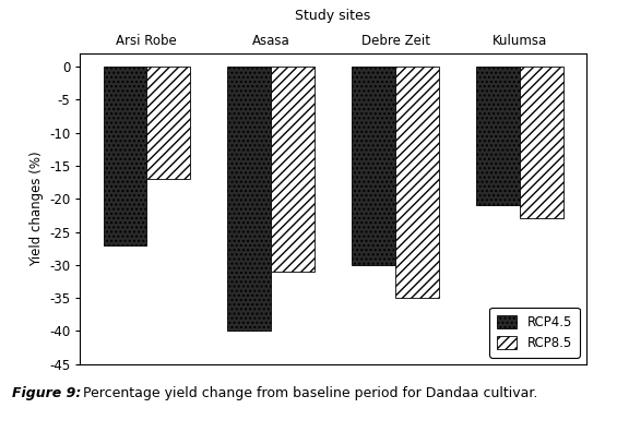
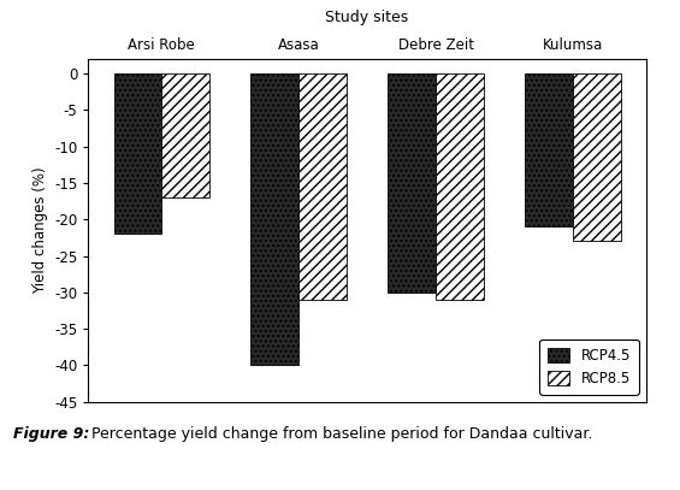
RCP4.5/Arsi Robe: -27 -> -22
RCP8.5/Debre Zeit: -35 -> -31
